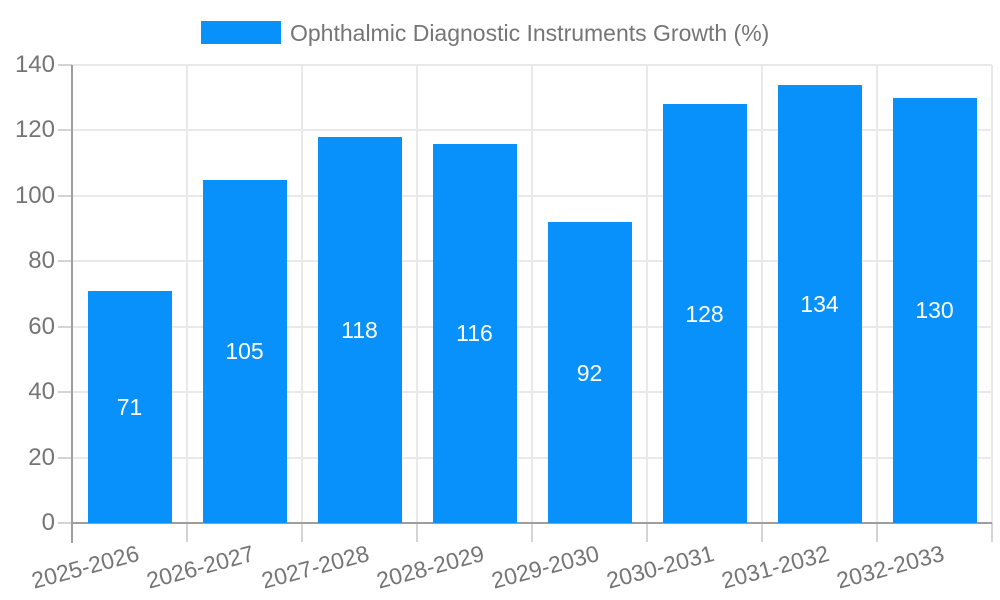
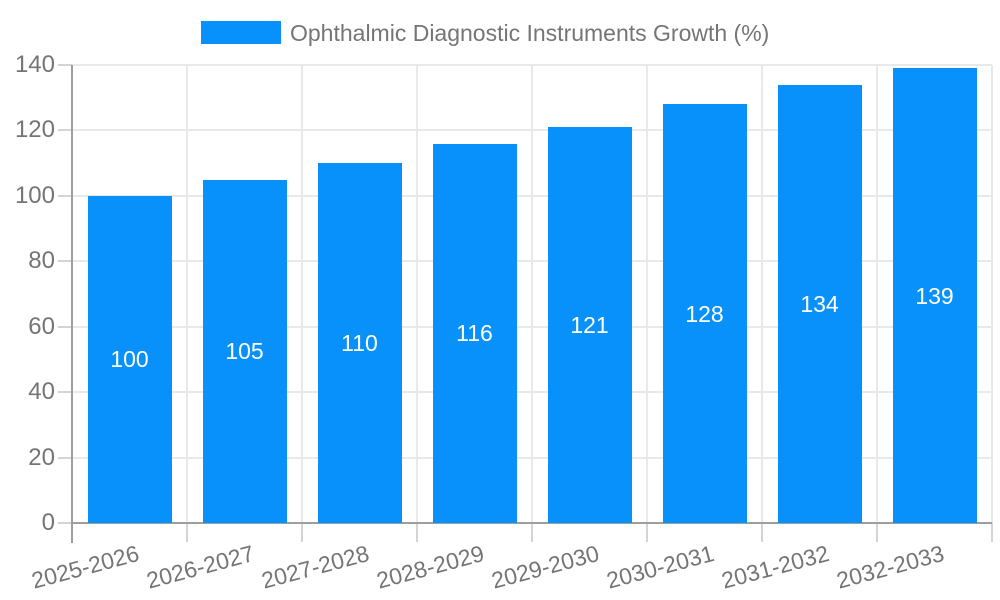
2025-2026: 71 -> 100
2027-2028: 118 -> 110
2029-2030: 92 -> 121
2032-2033: 130 -> 139
